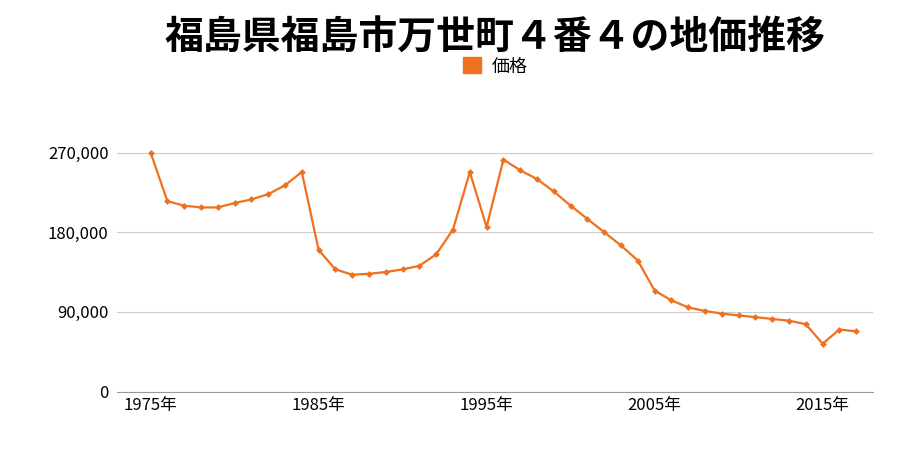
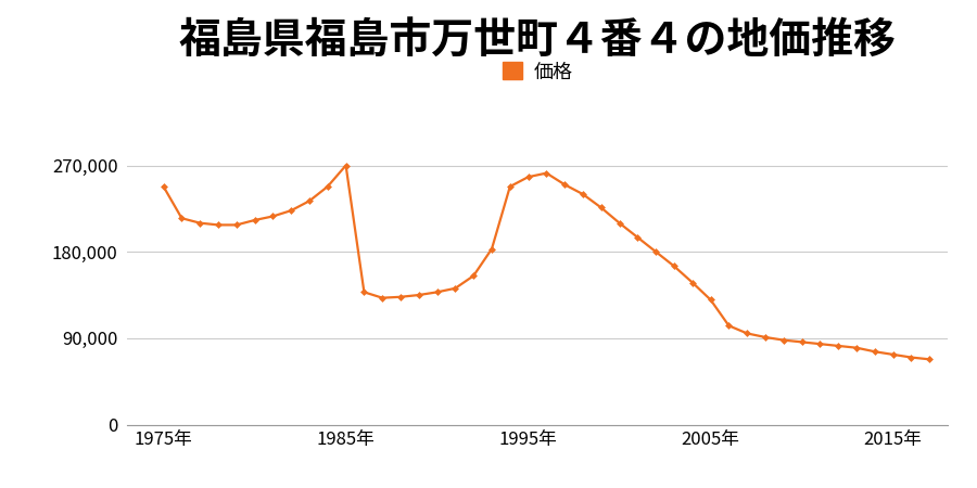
1975年: 270,000 -> 248,000
1985年: 160,000 -> 270,000
1995年: 186,000 -> 258,000
2005年: 114,000 -> 130,000
2015年: 54,000 -> 73,000
